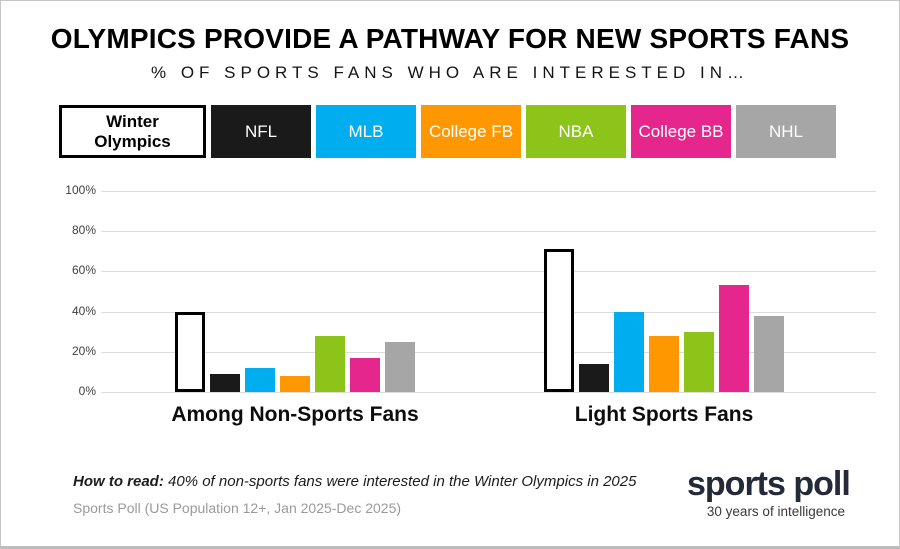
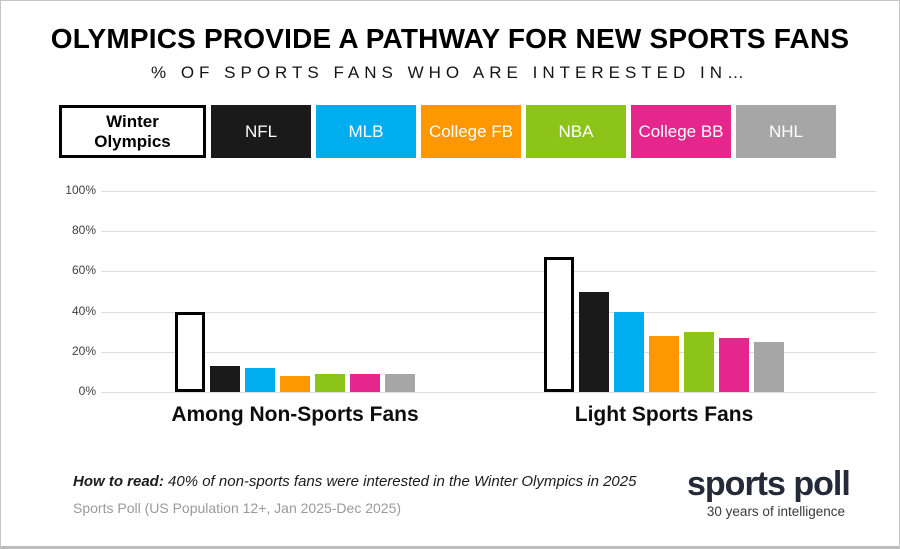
NFL/Among Non-Sports Fans: 9% -> 13%
NBA/Among Non-Sports Fans: 28% -> 9%
College BB/Among Non-Sports Fans: 17% -> 9%
NHL/Among Non-Sports Fans: 25% -> 9%
Winter Olympics/Light Sports Fans: 71% -> 67%
NFL/Light Sports Fans: 14% -> 50%
College BB/Light Sports Fans: 53% -> 27%
NHL/Light Sports Fans: 38% -> 25%
